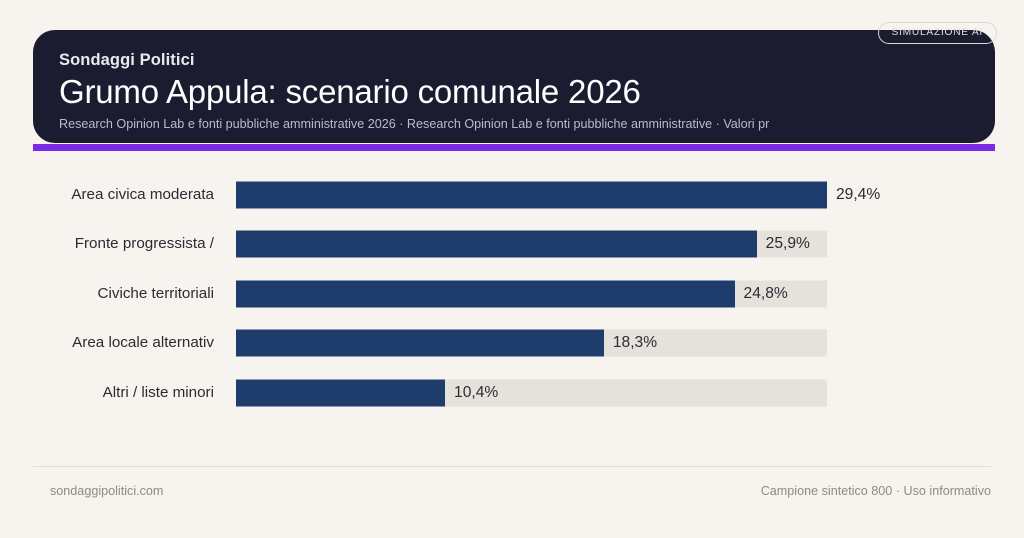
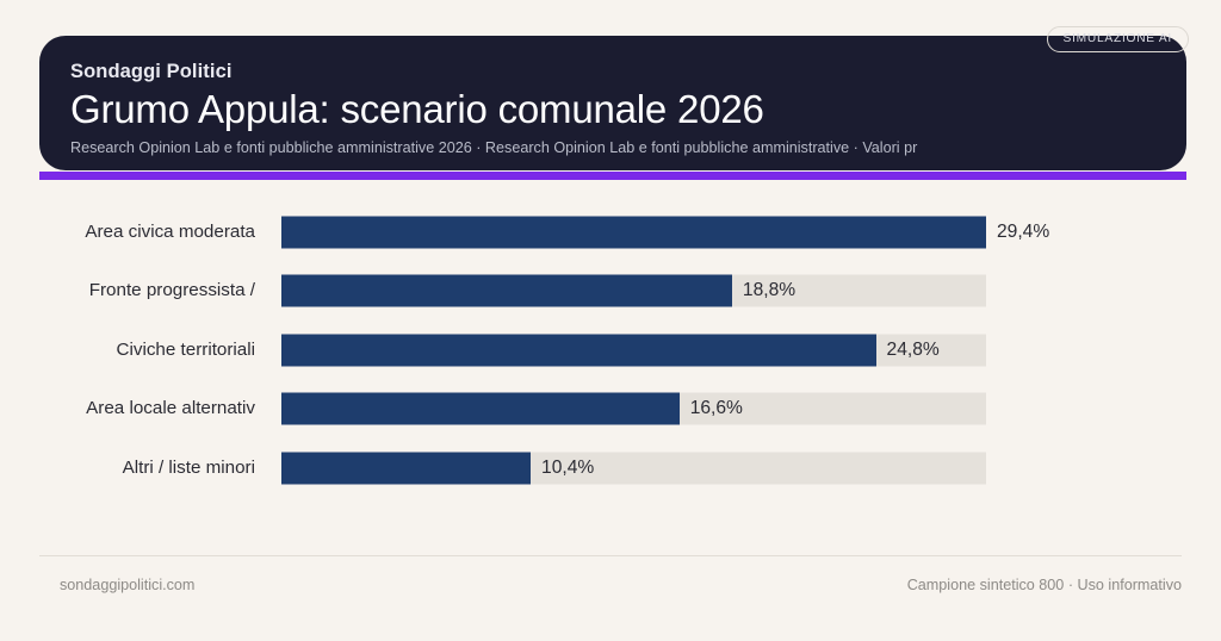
Fronte progressista /: 25,9% -> 18,8%
Area locale alternativ: 18,3% -> 16,6%
